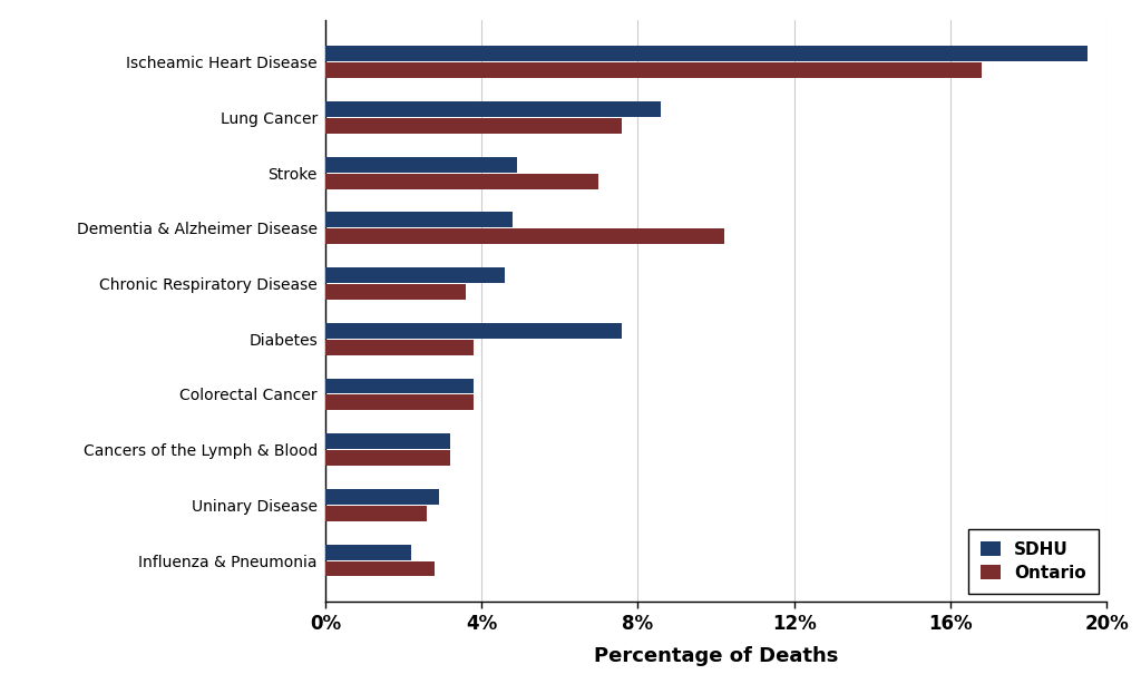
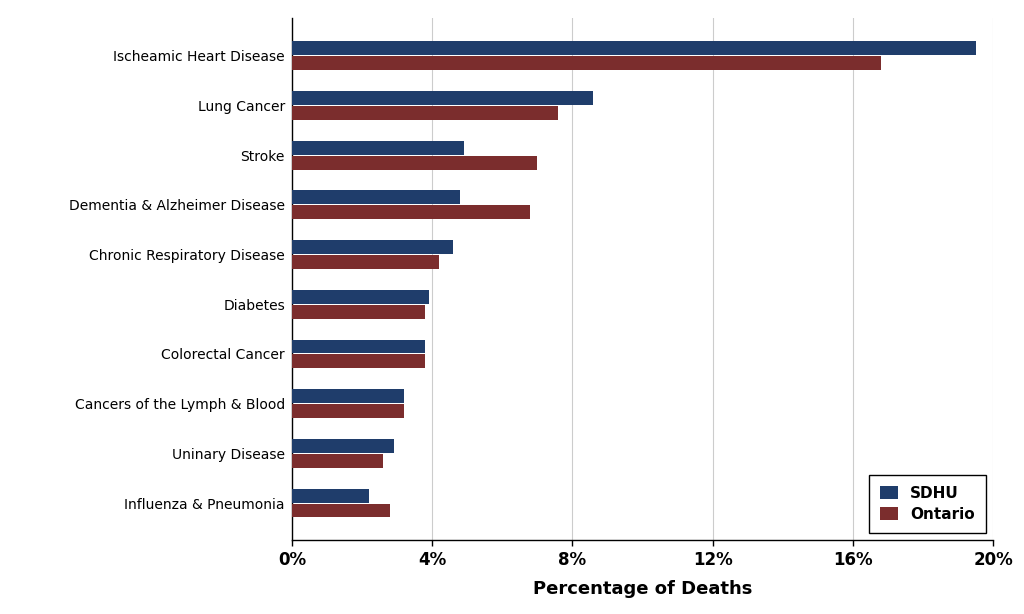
Ontario/Dementia & Alzheimer Disease: 10.2% -> 6.8%
Ontario/Chronic Respiratory Disease: 3.6% -> 4.2%
SDHU/Diabetes: 7.6% -> 3.9%
